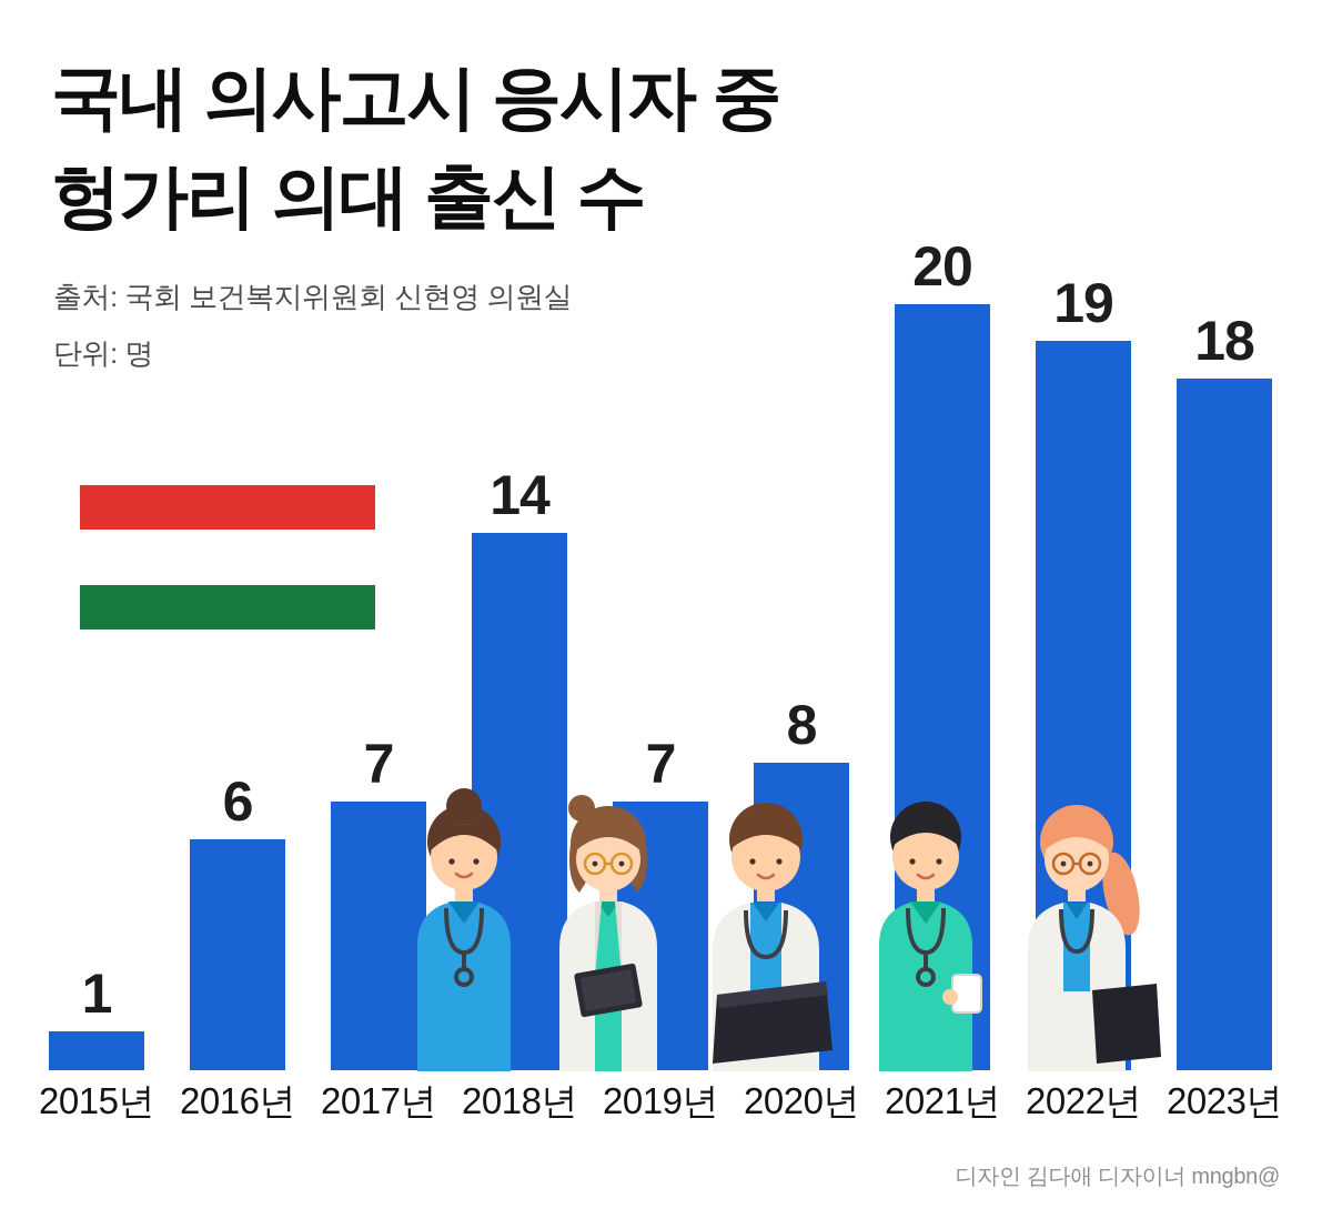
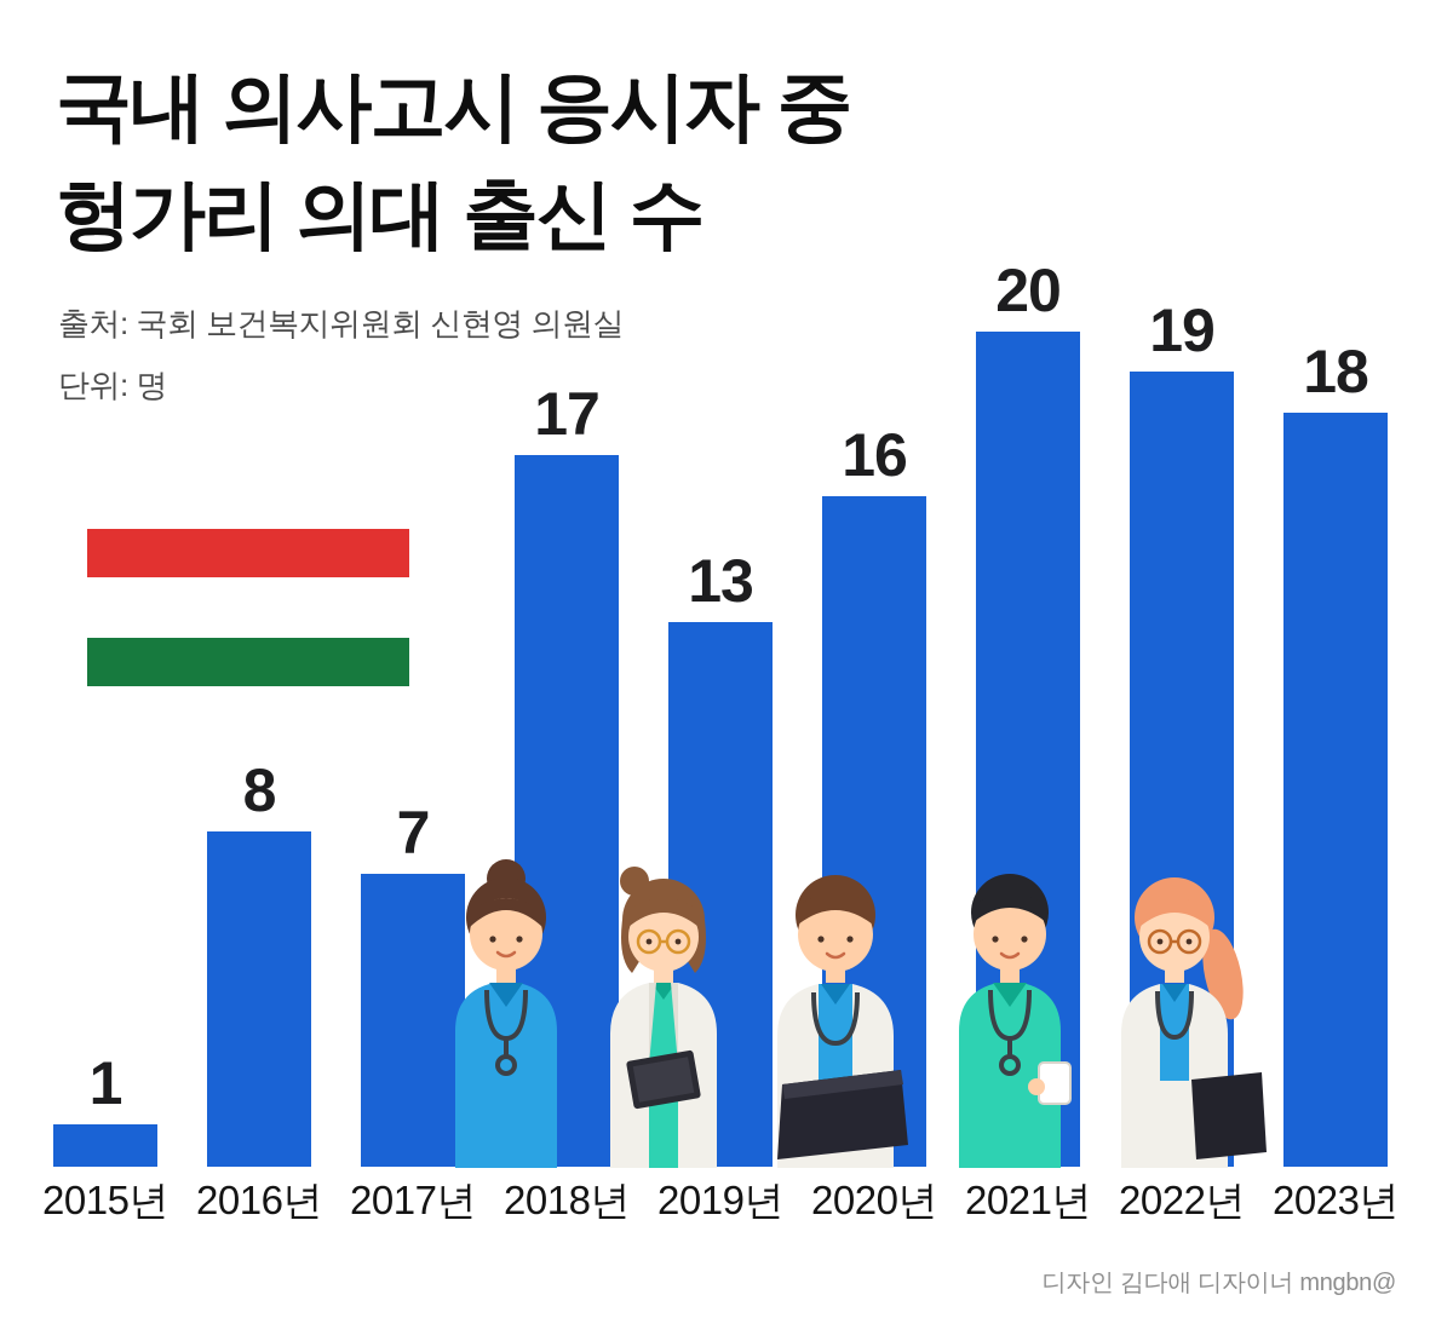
2016년: 6 -> 8
2018년: 14 -> 17
2019년: 7 -> 13
2020년: 8 -> 16
